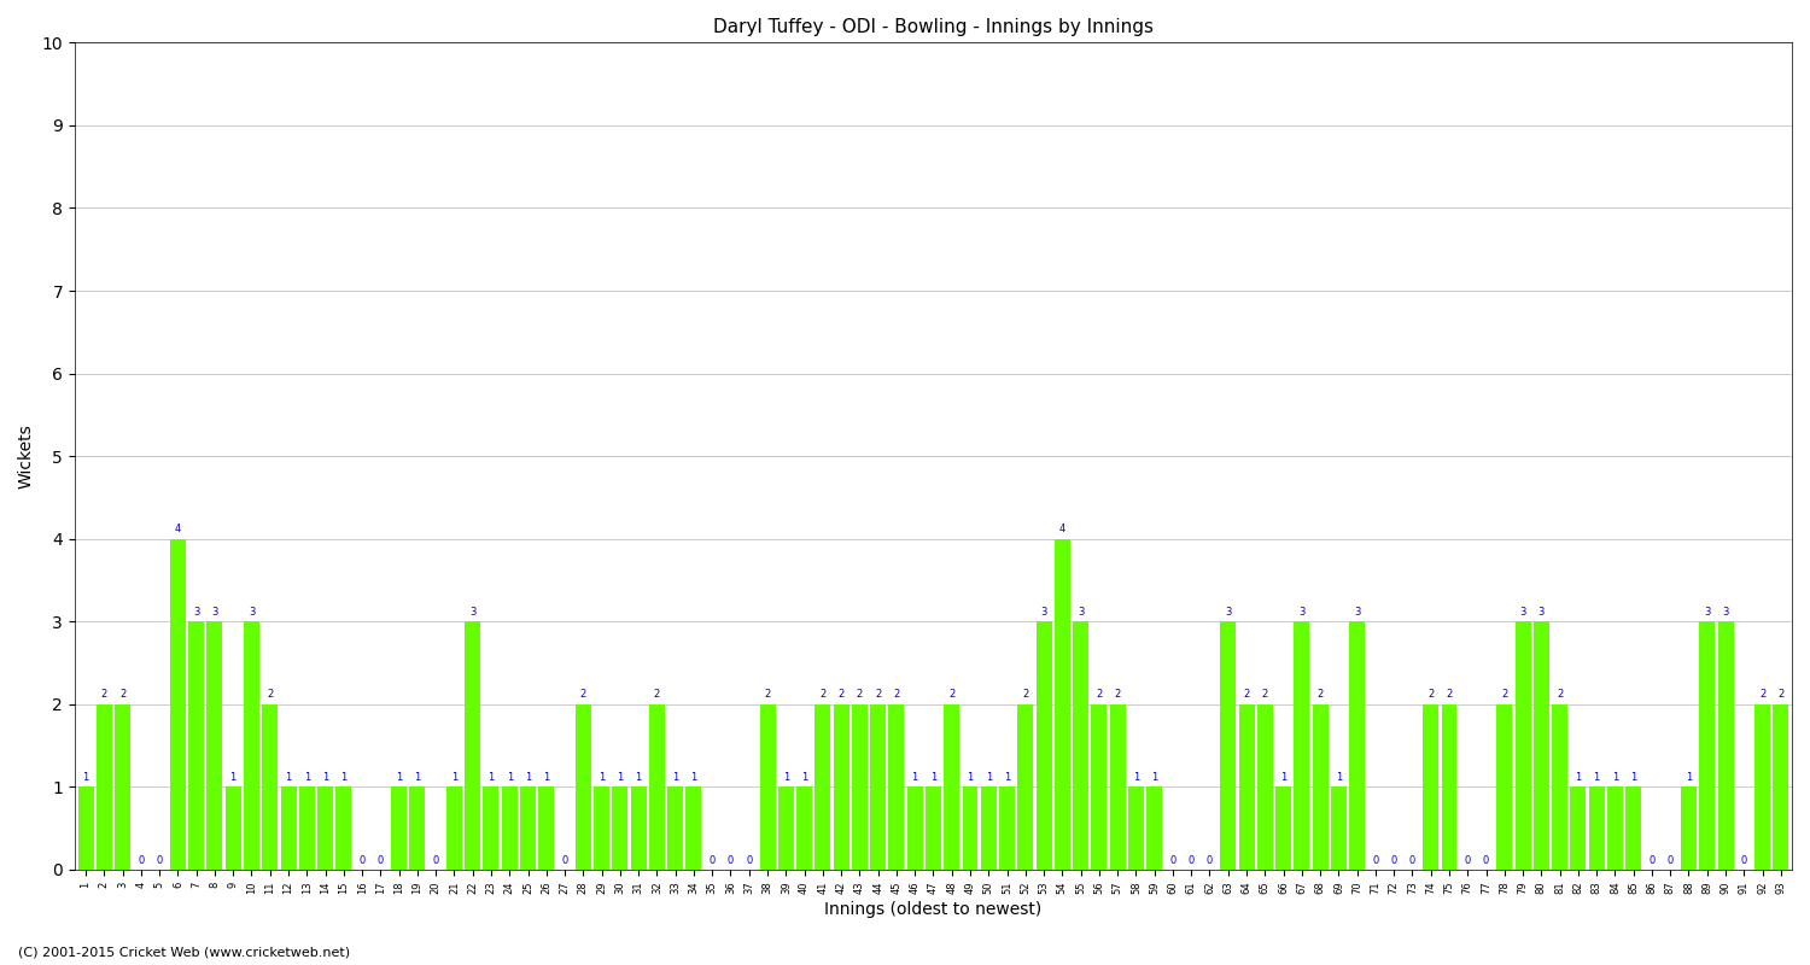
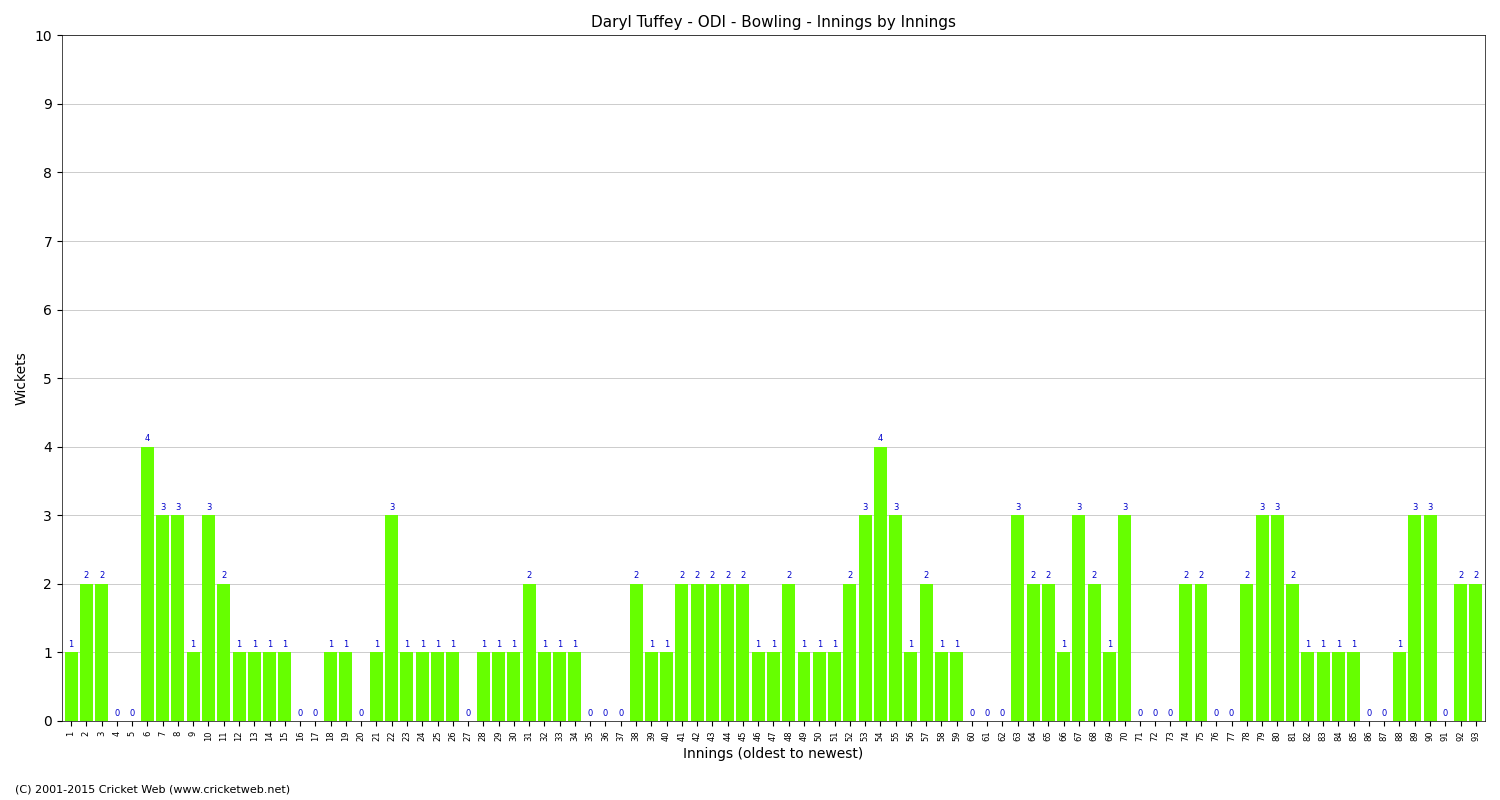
28: 2 -> 1
31: 1 -> 2
32: 2 -> 1
56: 2 -> 1
